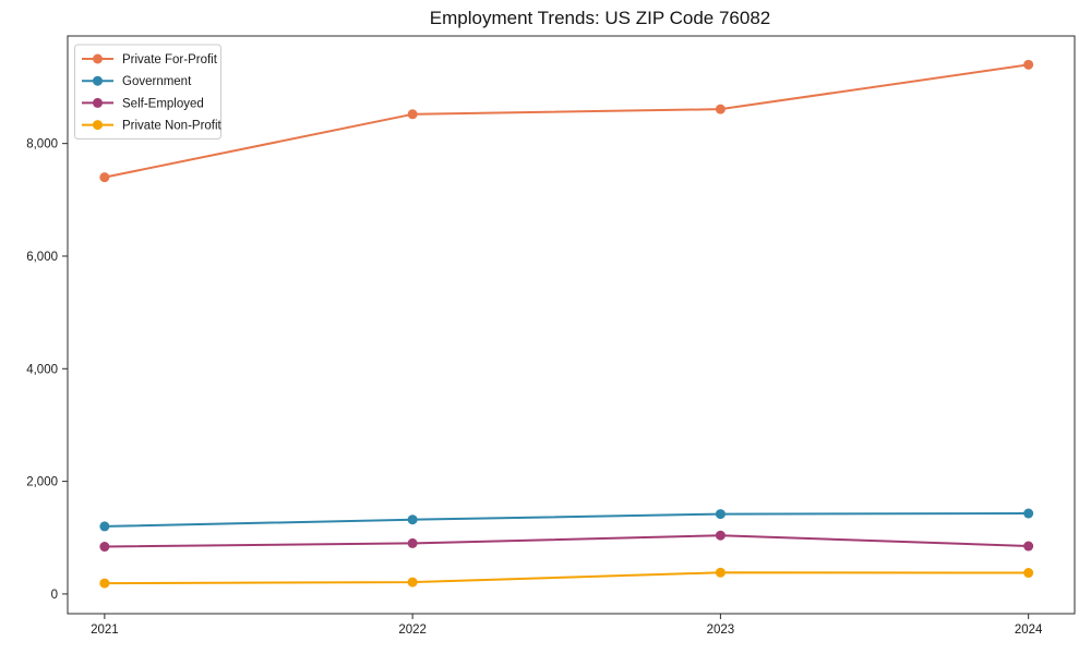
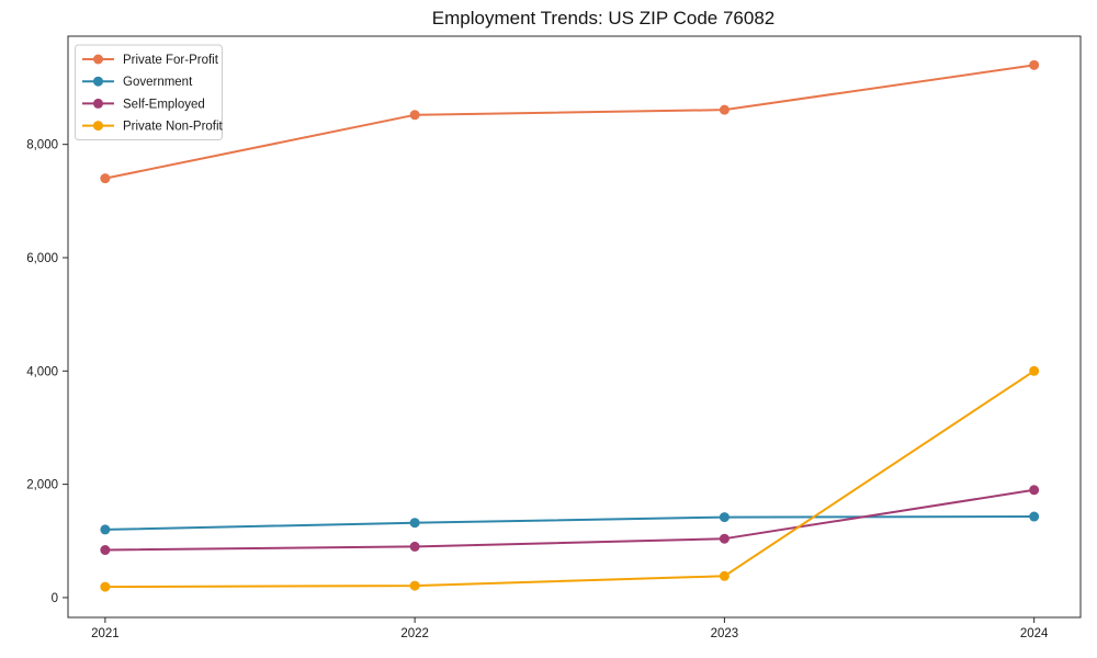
Self-Employed/2024: 800 -> 1900
Private Non-Profit/2024: 400 -> 4000
